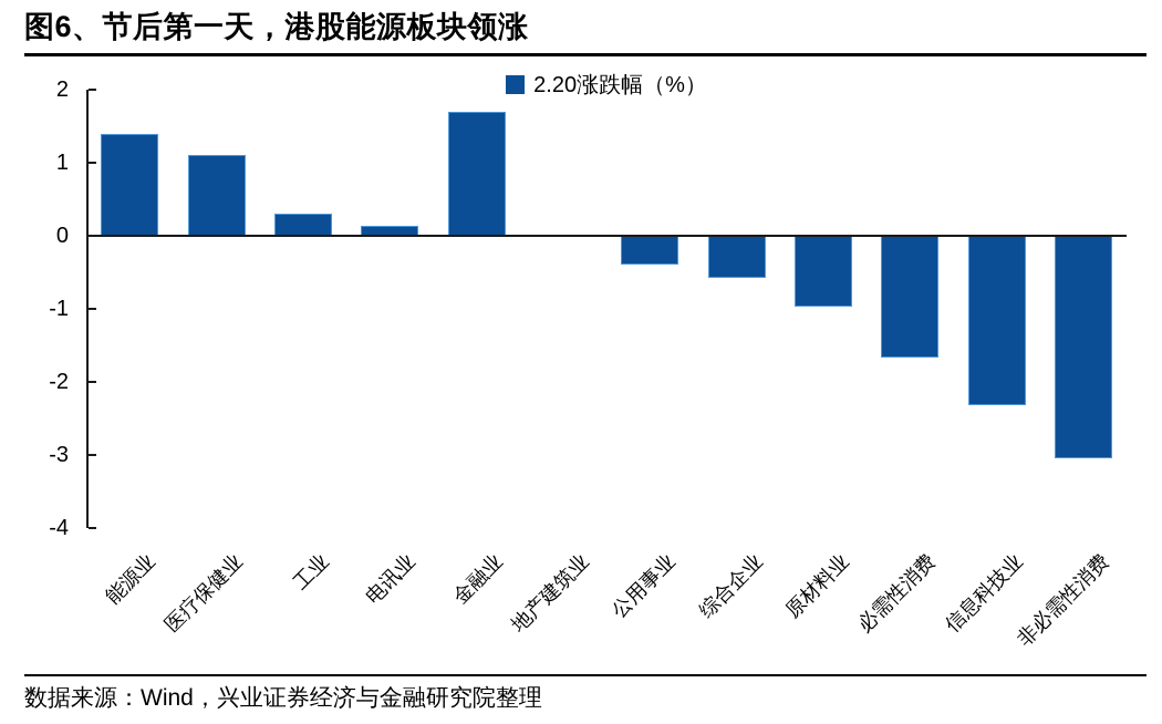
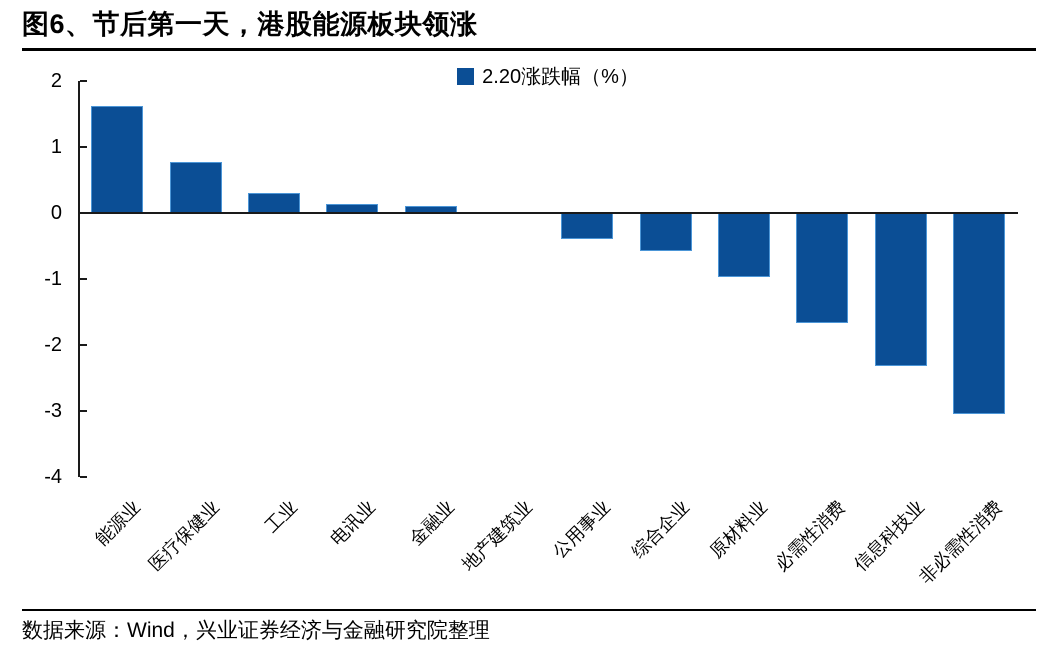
能源业: 1.4 -> 1.6
医疗保健业: 1.1 -> 0.8
金融业: 1.7 -> 0.1
